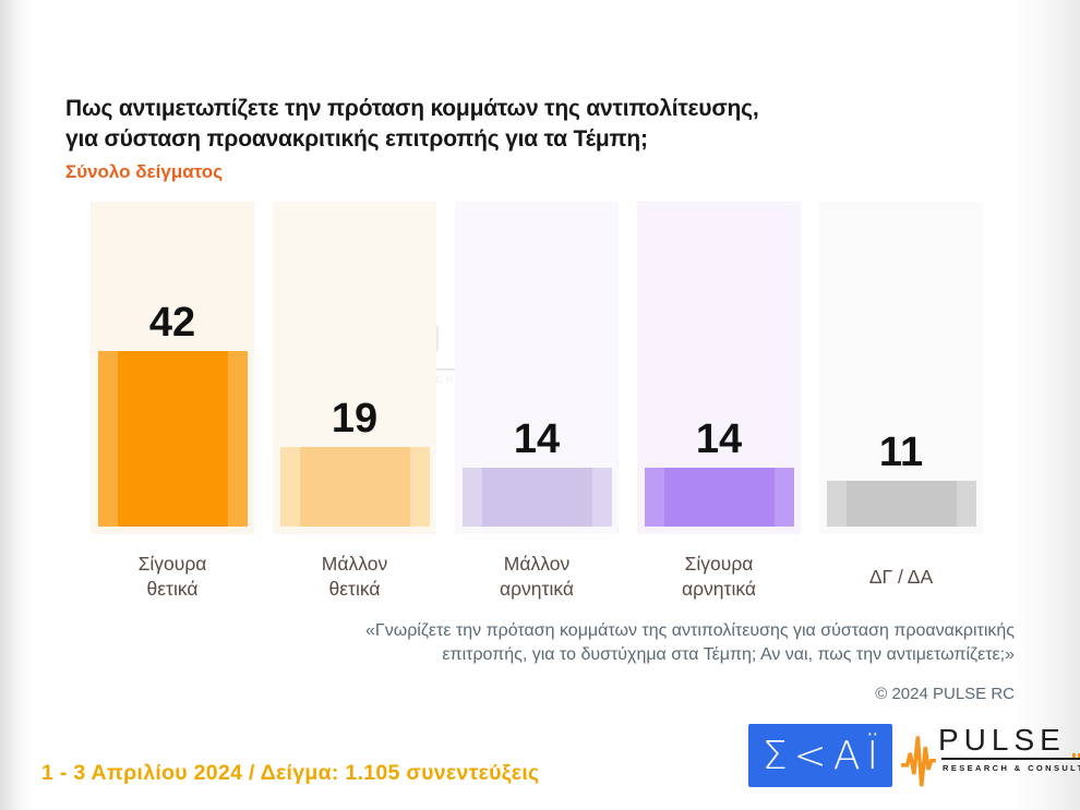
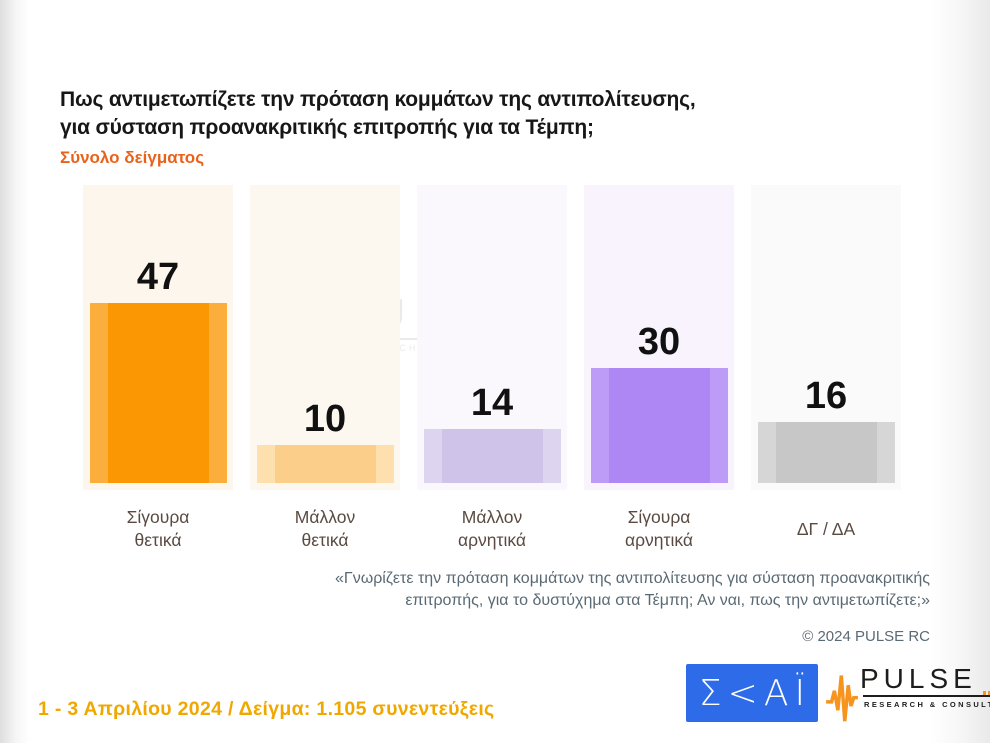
Σίγουρα θετικά: 42 -> 47
Μάλλον θετικά: 19 -> 10
Σίγουρα αρνητικά: 14 -> 30
ΔΓ / ΔΑ: 11 -> 16
